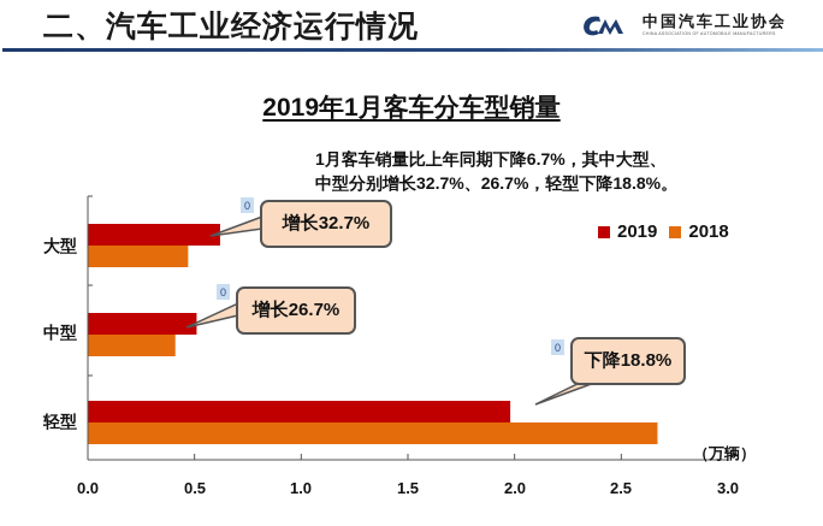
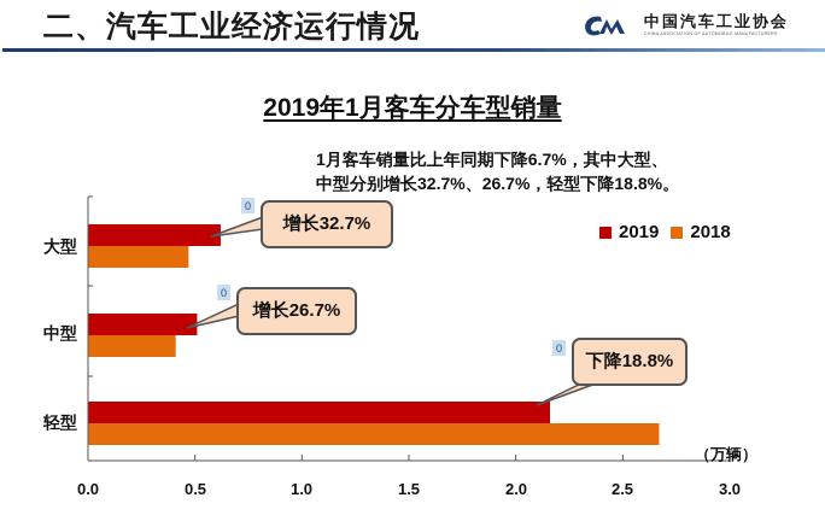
2019/轻型: 1.98 -> 2.16
